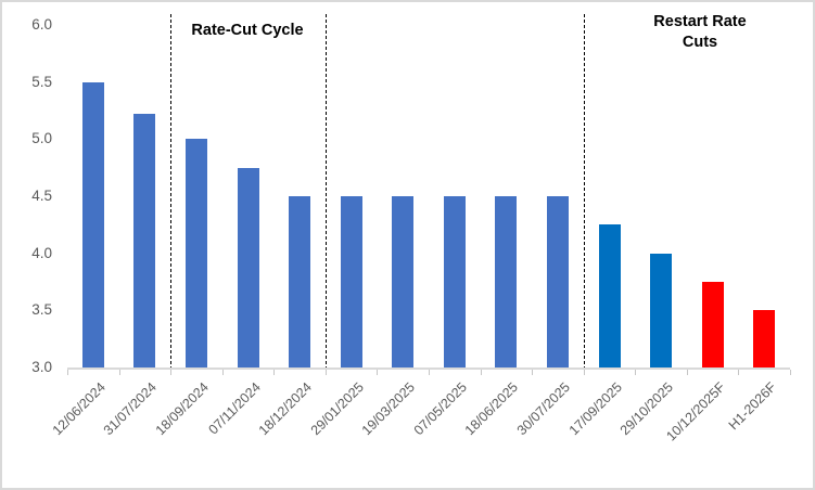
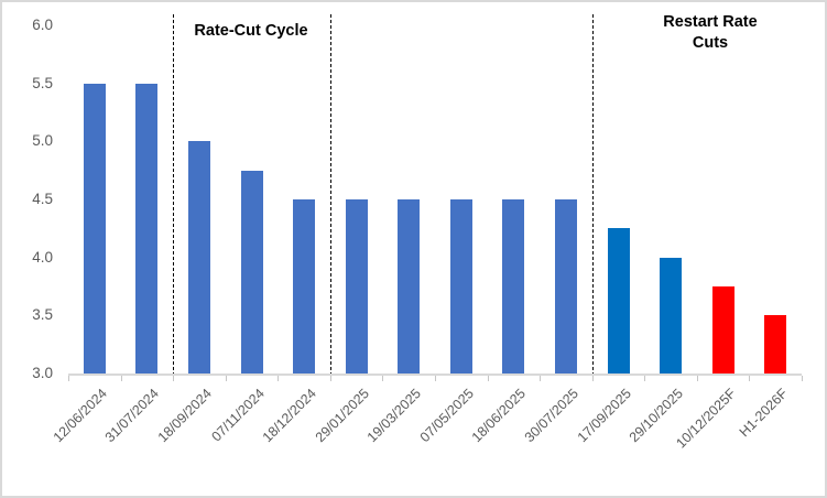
31/07/2024: 5.22 -> 5.50
